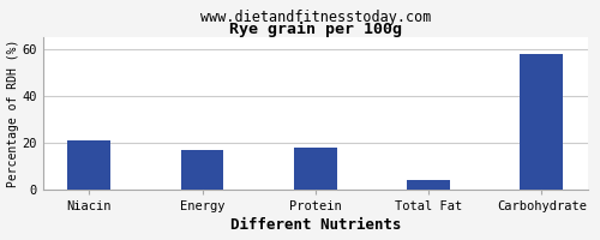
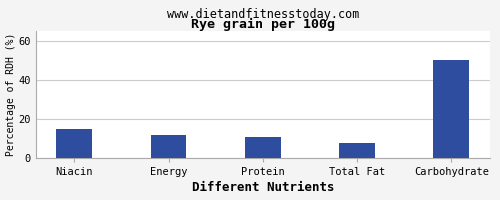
Niacin: 21 -> 15
Energy: 17 -> 12
Protein: 18 -> 11
Total Fat: 4 -> 8
Carbohydrate: 58 -> 50
